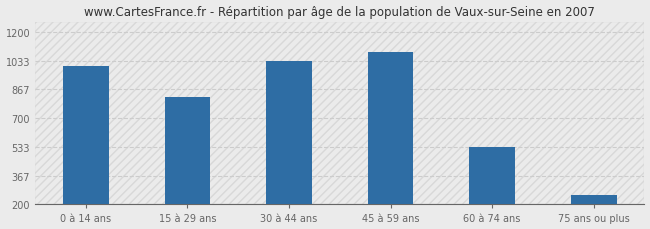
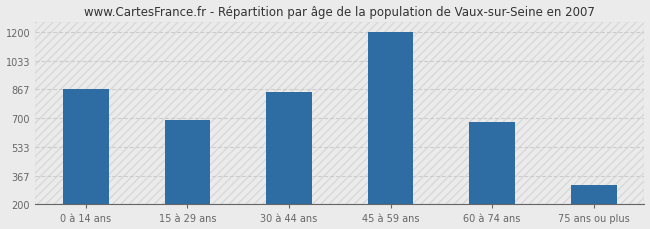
0 à 14 ans: 1000 -> 870
15 à 29 ans: 820 -> 690
30 à 44 ans: 1030 -> 850
45 à 59 ans: 1080 -> 1200
60 à 74 ans: 530 -> 680
75 ans ou plus: 250 -> 310
